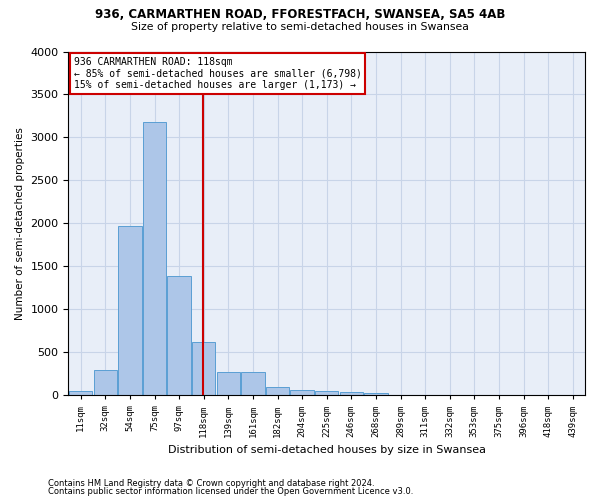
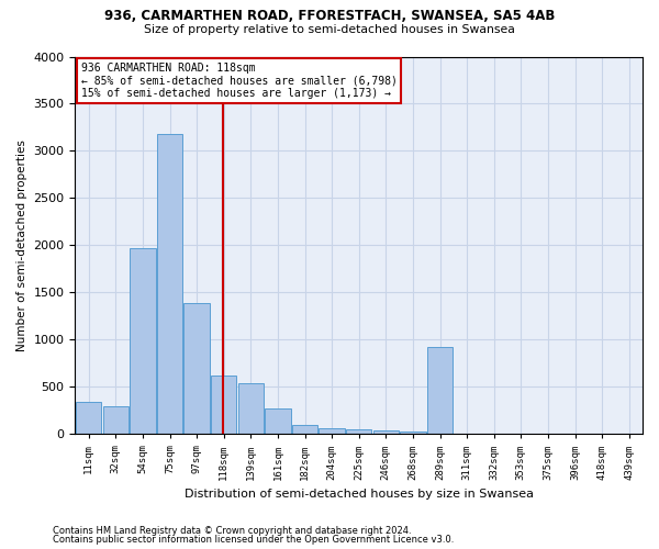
11sqm: 50 -> 340
139sqm: 280 -> 540
289sqm: 10 -> 920
